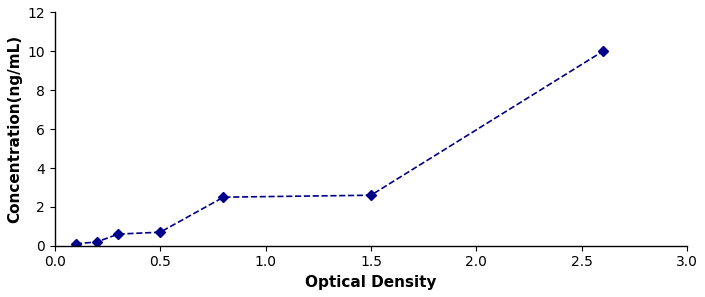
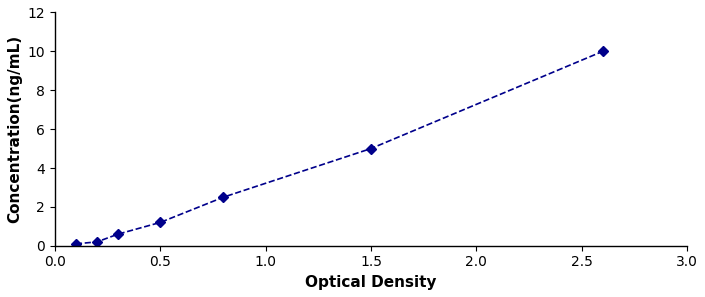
0.5: 0.7 -> 1.2
1.5: 2.6 -> 5.0
